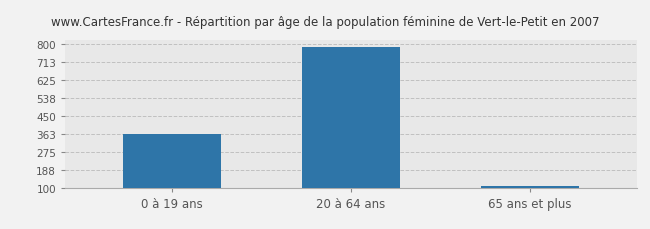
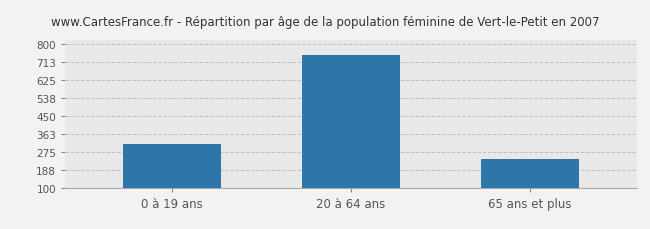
0 à 19 ans: 363 -> 315
20 à 64 ans: 788 -> 750
65 ans et plus: 108 -> 240
